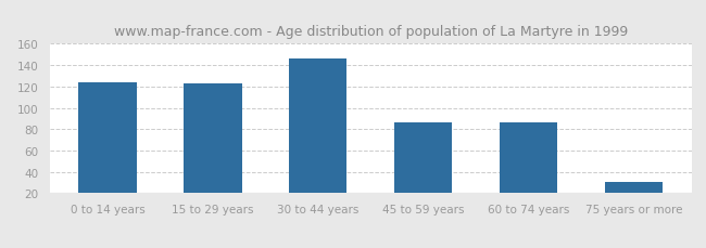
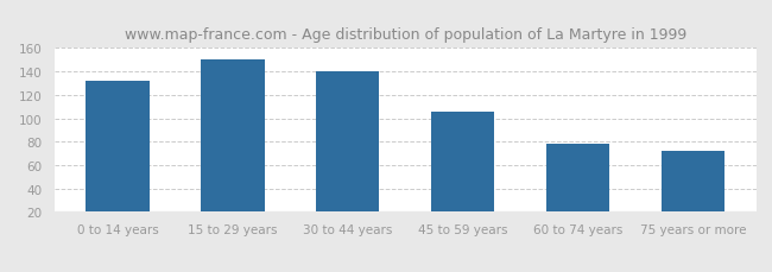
0 to 14 years: 124 -> 132
15 to 29 years: 123 -> 150
30 to 44 years: 146 -> 140
45 to 59 years: 86 -> 106
60 to 74 years: 86 -> 78
75 years or more: 31 -> 72
